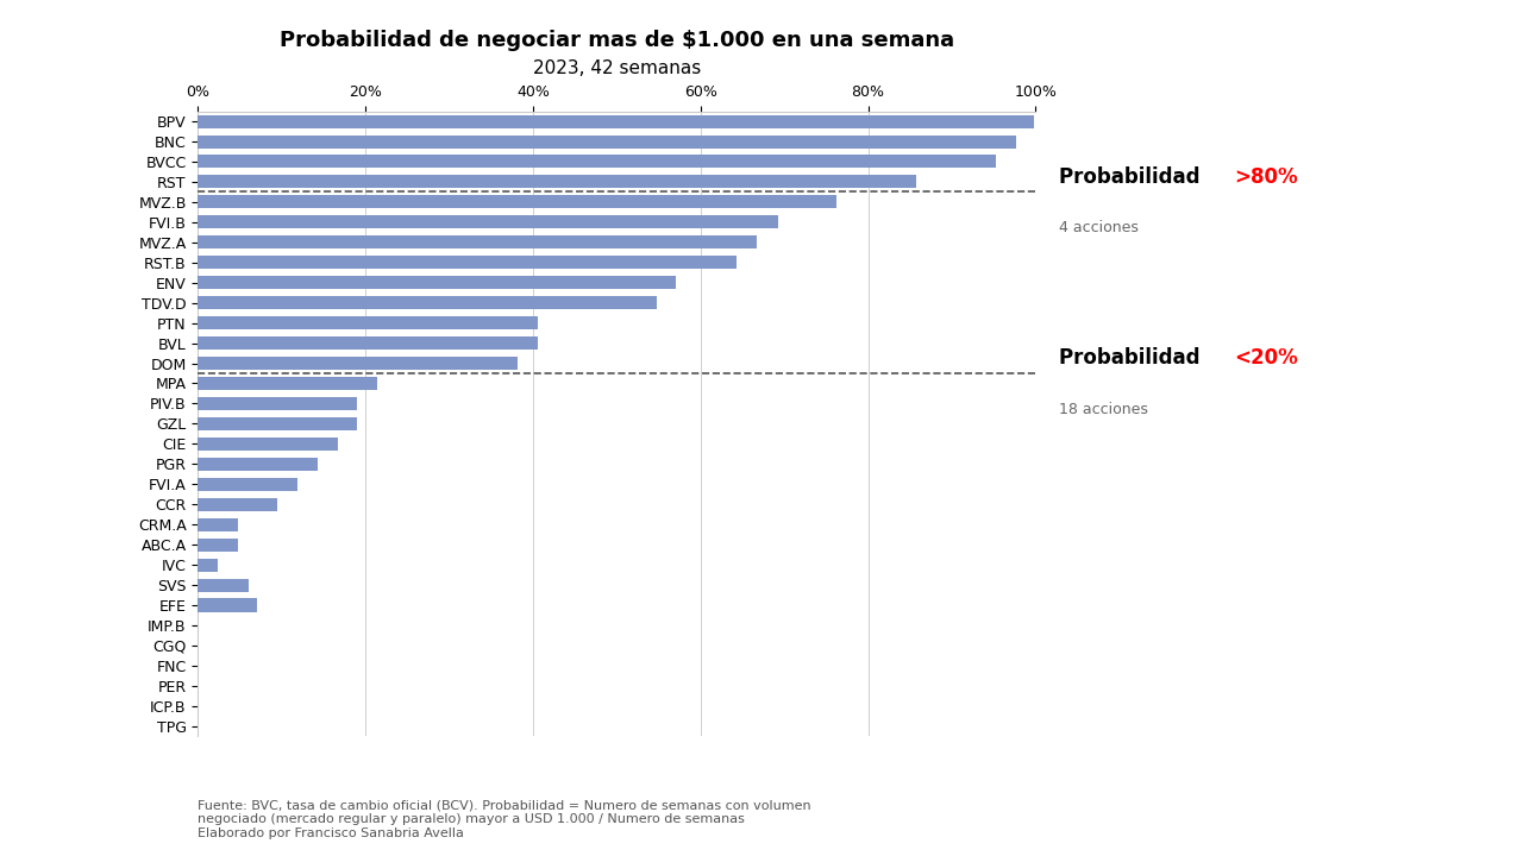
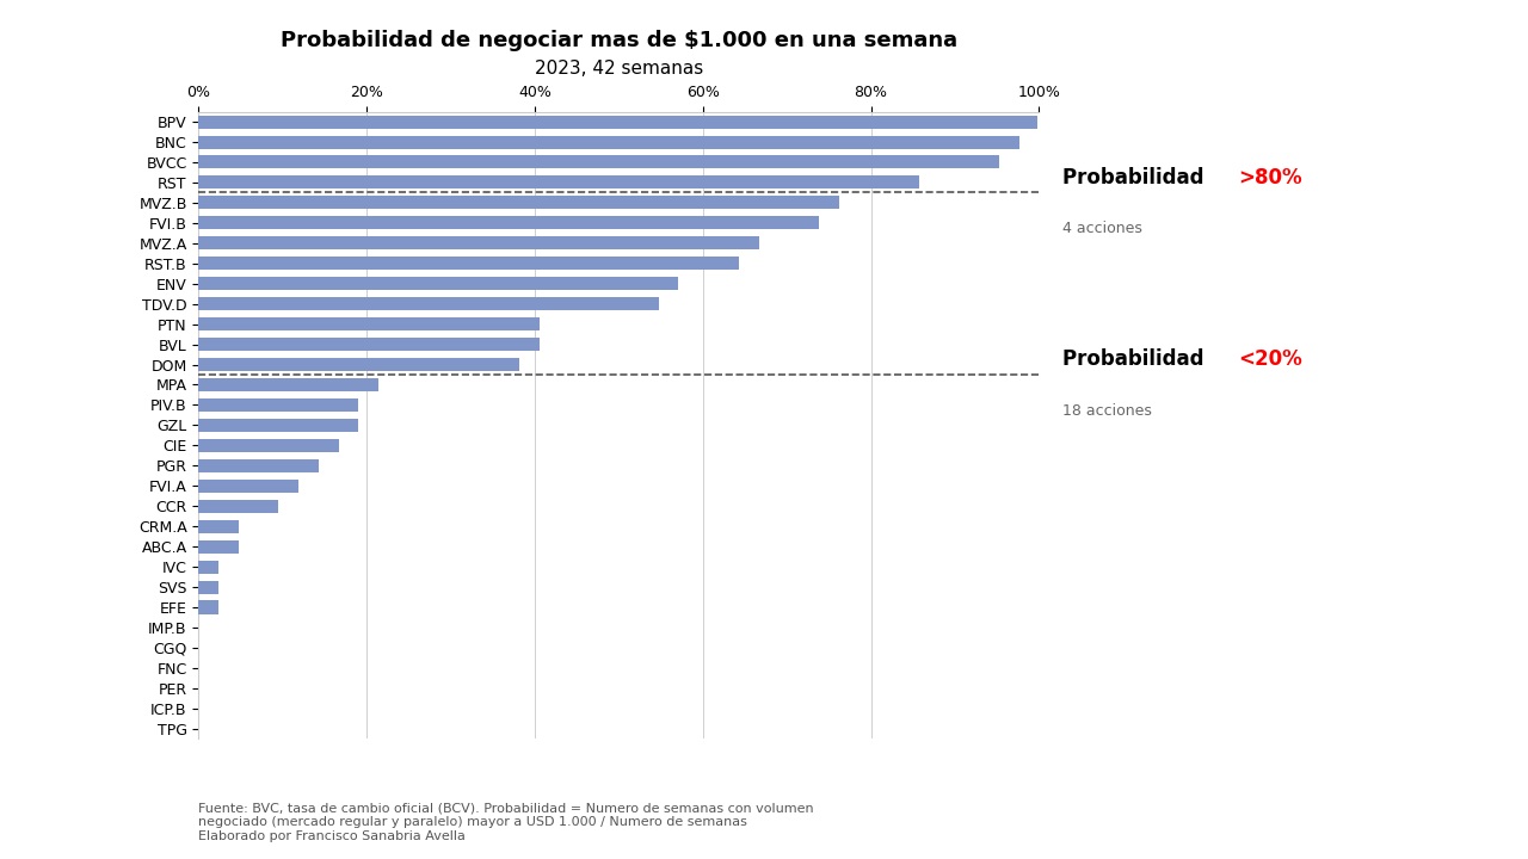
FVI.B: 69.2% -> 73.8%
SVS: 6.0% -> 2.4%
EFE: 7.0% -> 2.4%
